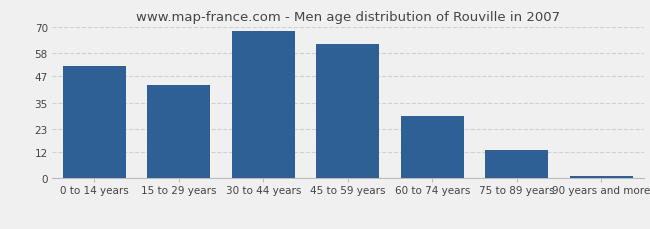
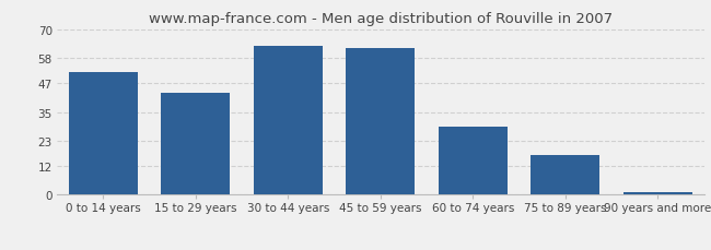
30 to 44 years: 68 -> 63
75 to 89 years: 13 -> 17
